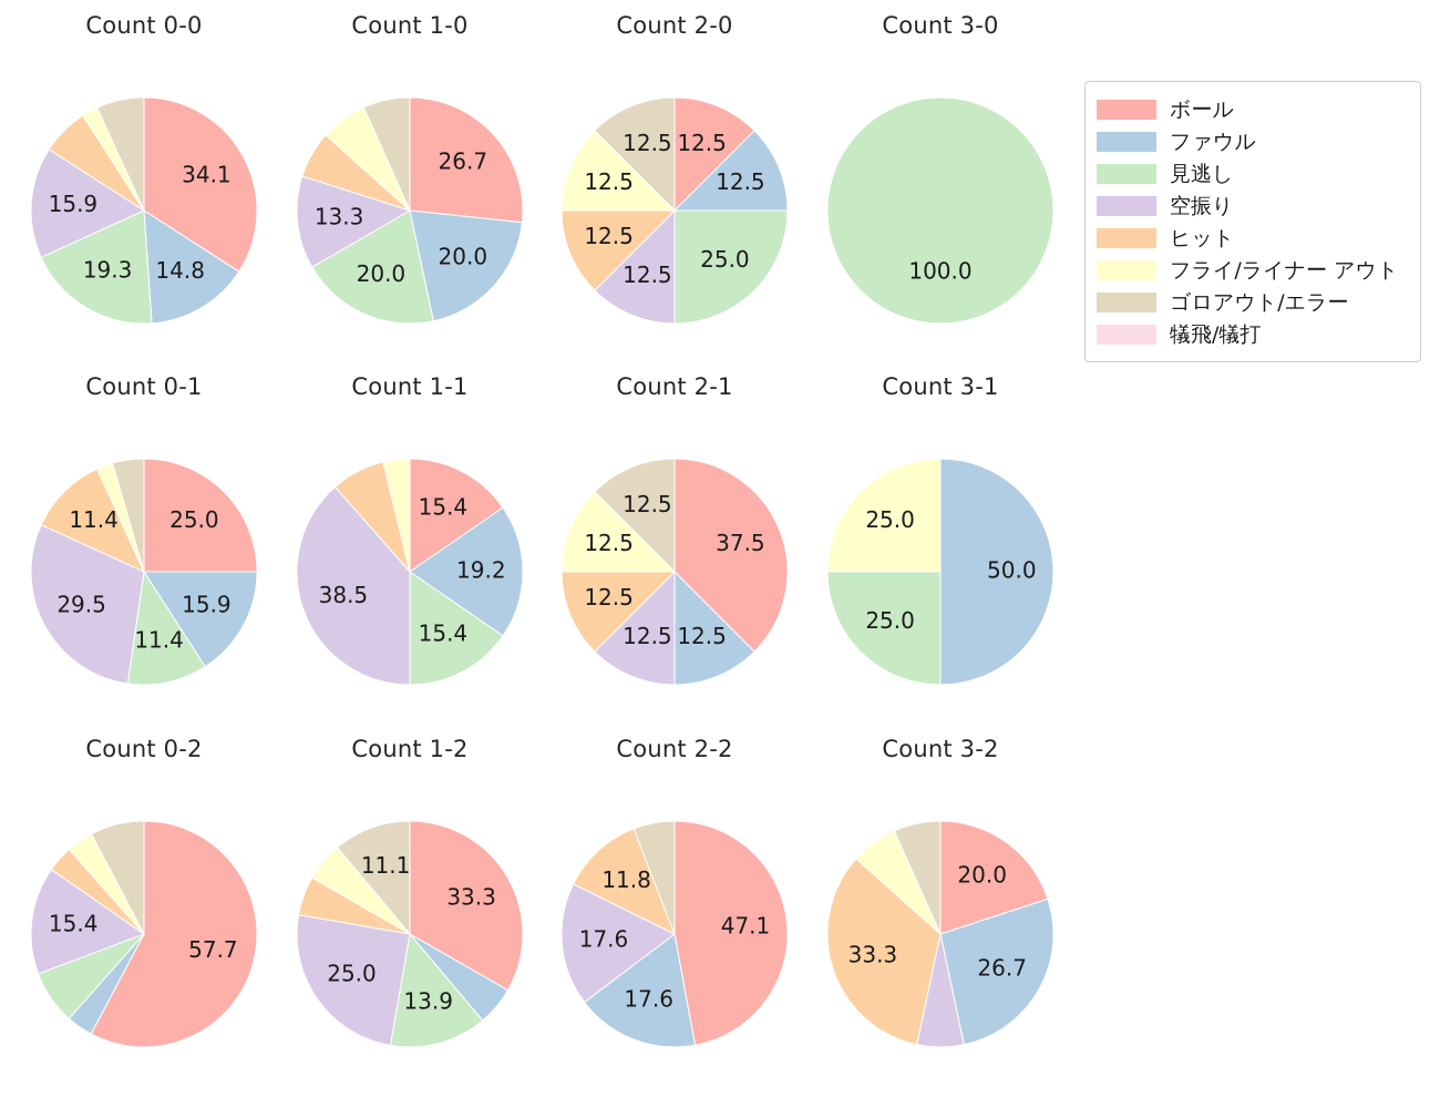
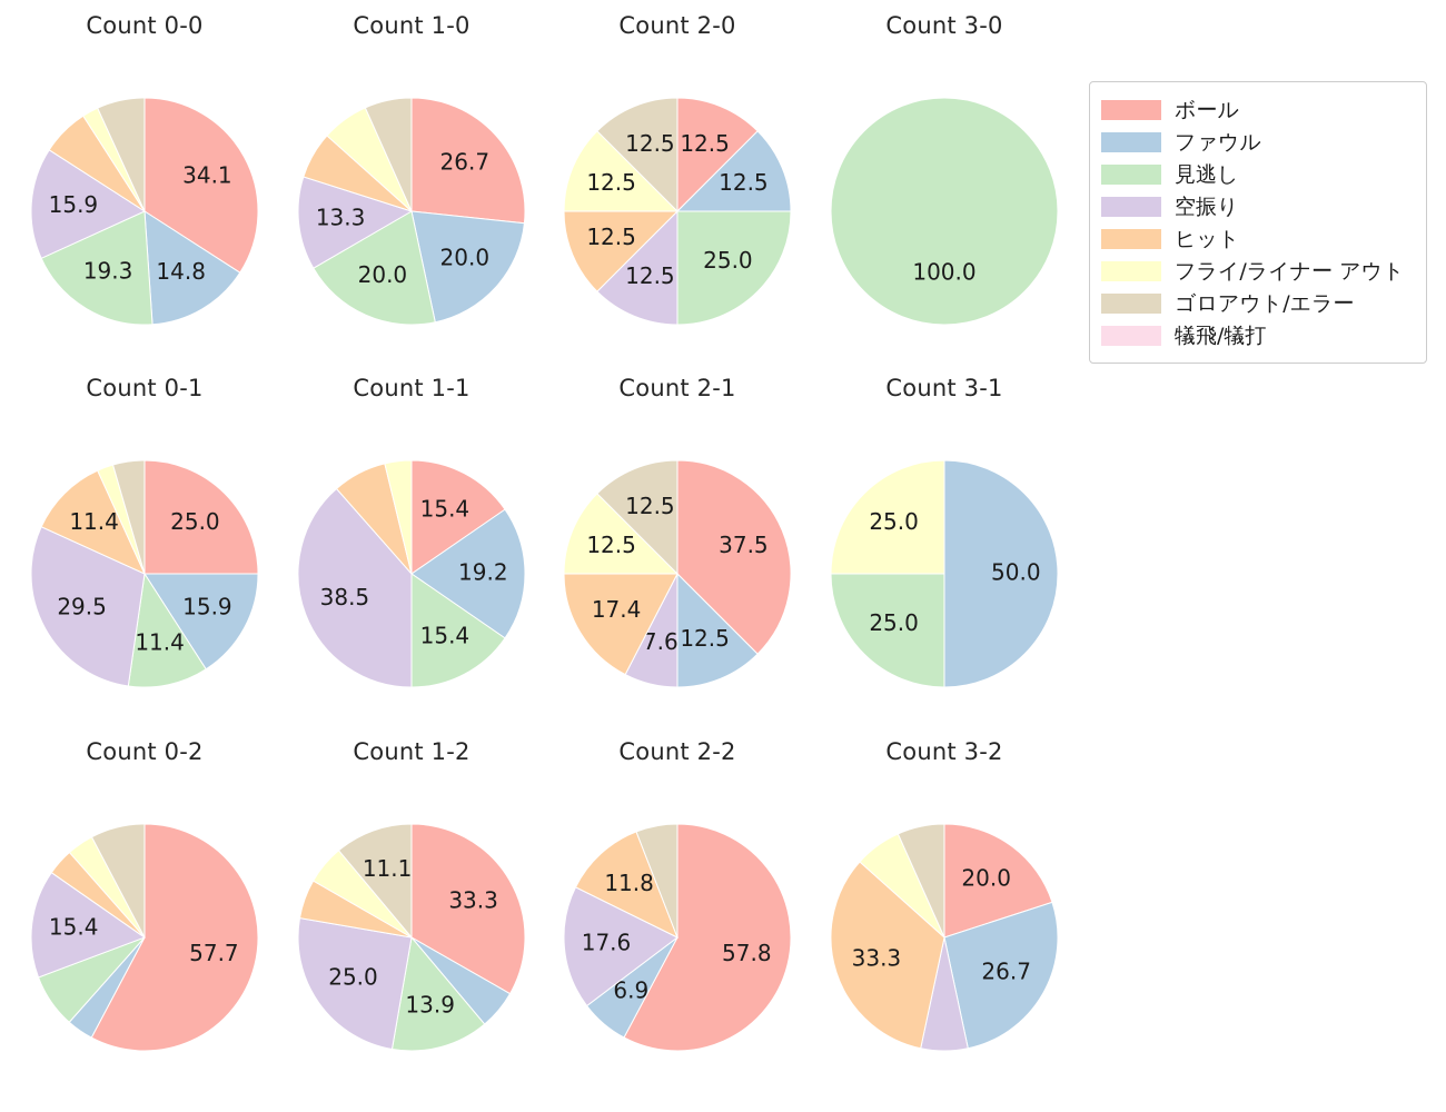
Count 2-1/空振り: 12.5 -> 7.6
Count 2-1/ヒット: 12.5 -> 17.4
Count 2-2/ボール: 47.1 -> 57.8
Count 2-2/ファウル: 17.6 -> 6.9
